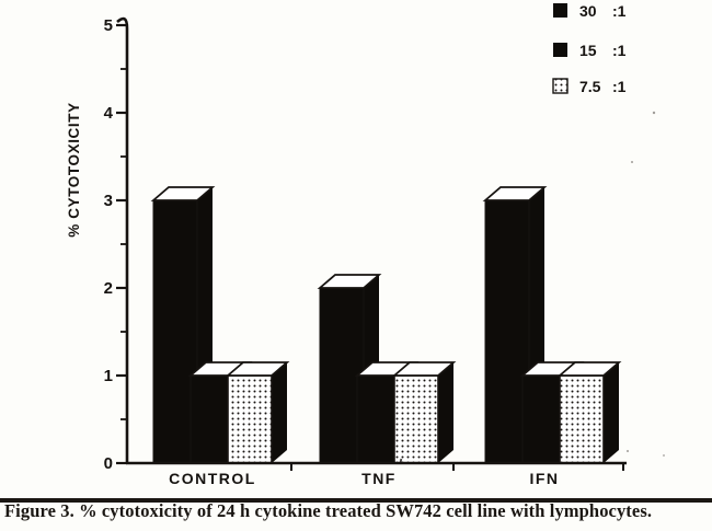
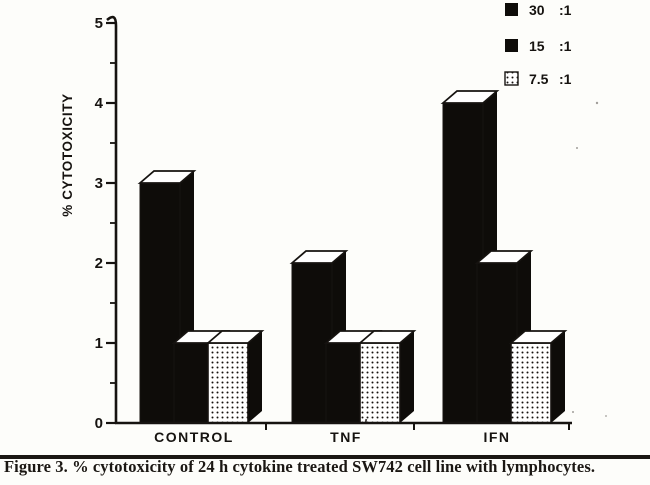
30 :1/IFN: 3 -> 4
15 :1/IFN: 1 -> 2
